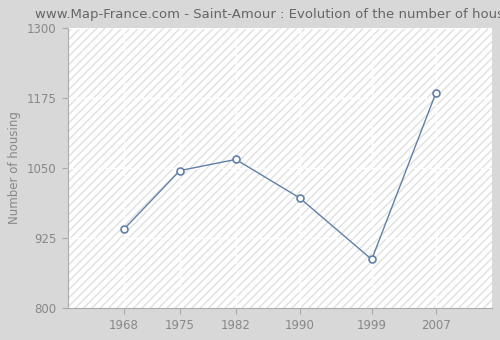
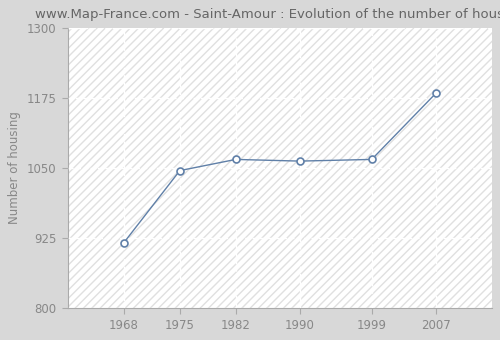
1968: 940 -> 916
1990: 996 -> 1062
1999: 886 -> 1065
